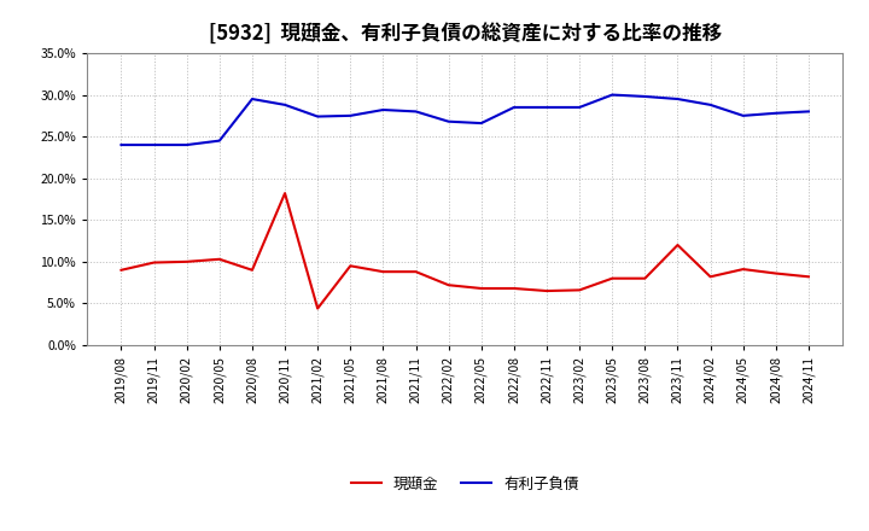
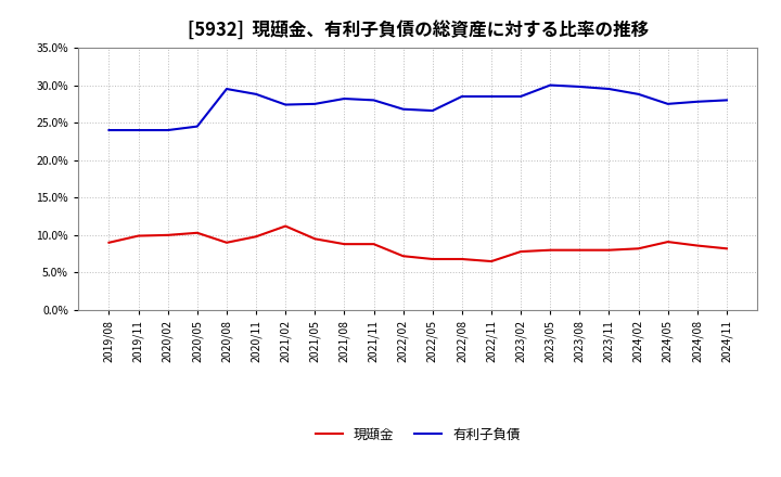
現頲金/2020/11: 18.2% -> 9.8%
現頲金/2021/02: 4.4% -> 11.2%
現頲金/2023/02: 6.6% -> 7.8%
現頲金/2023/11: 12.0% -> 8.0%
